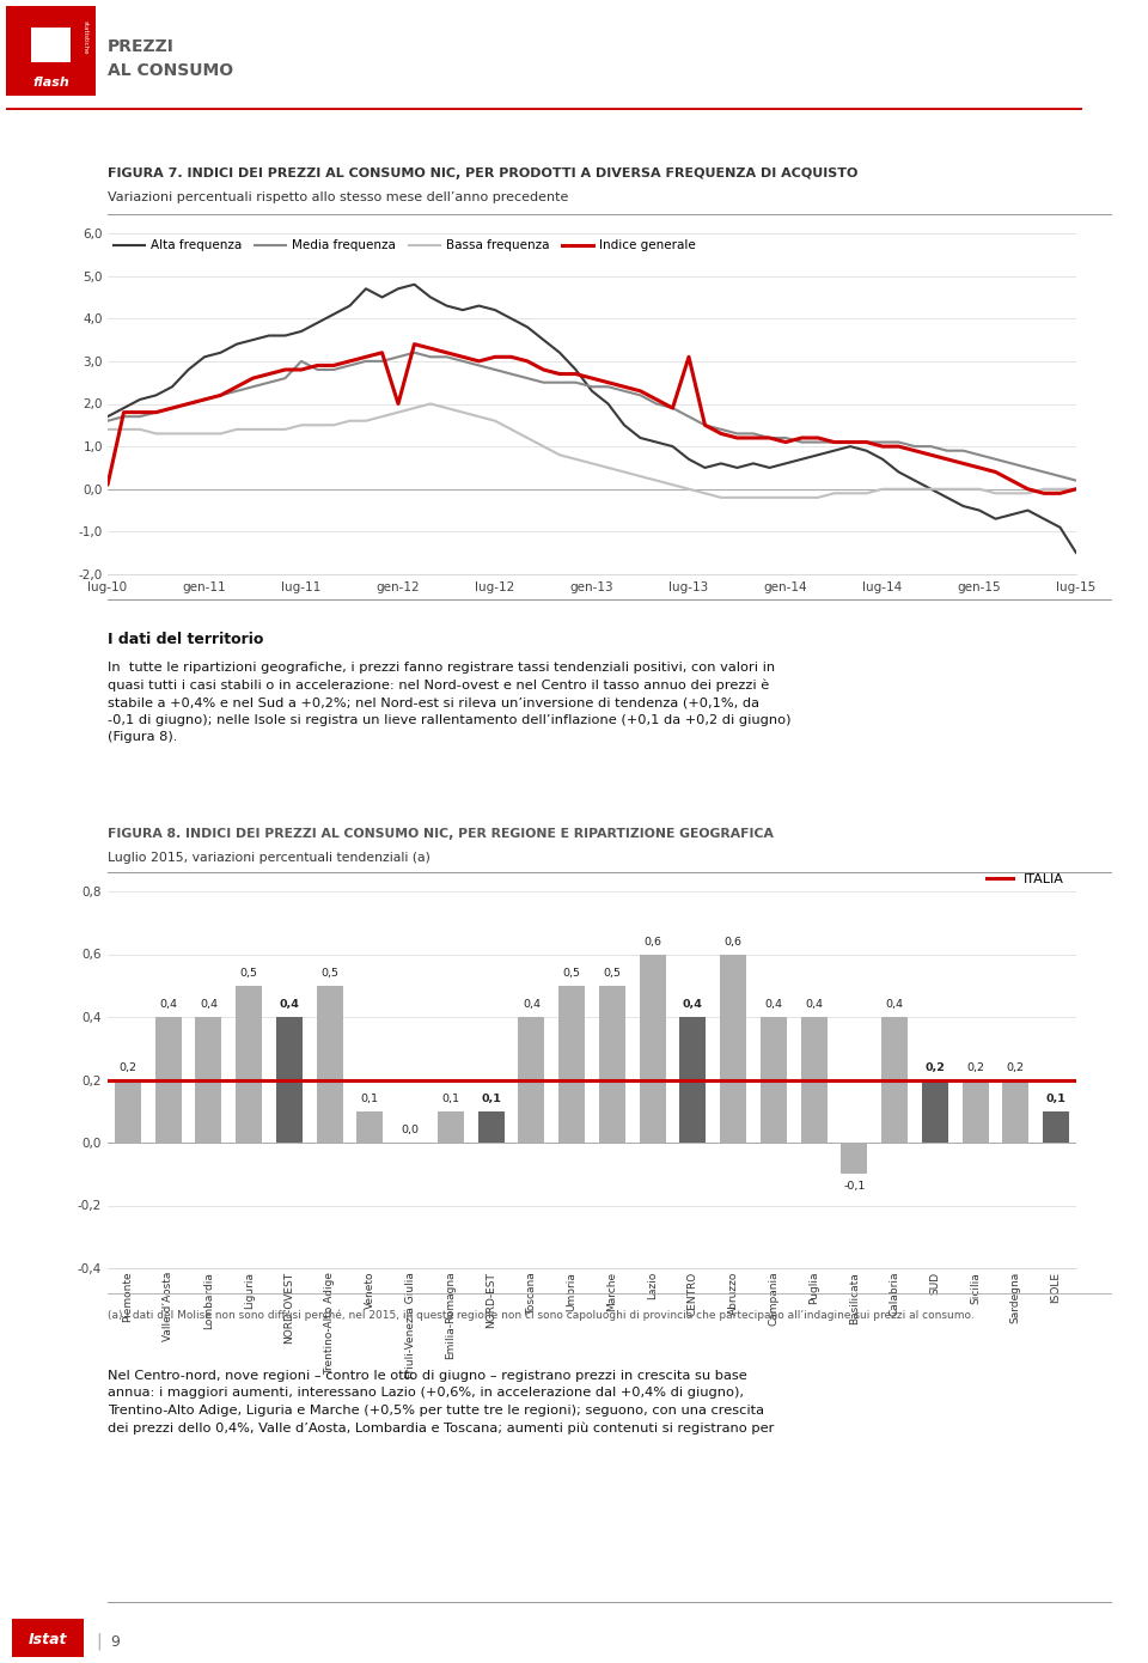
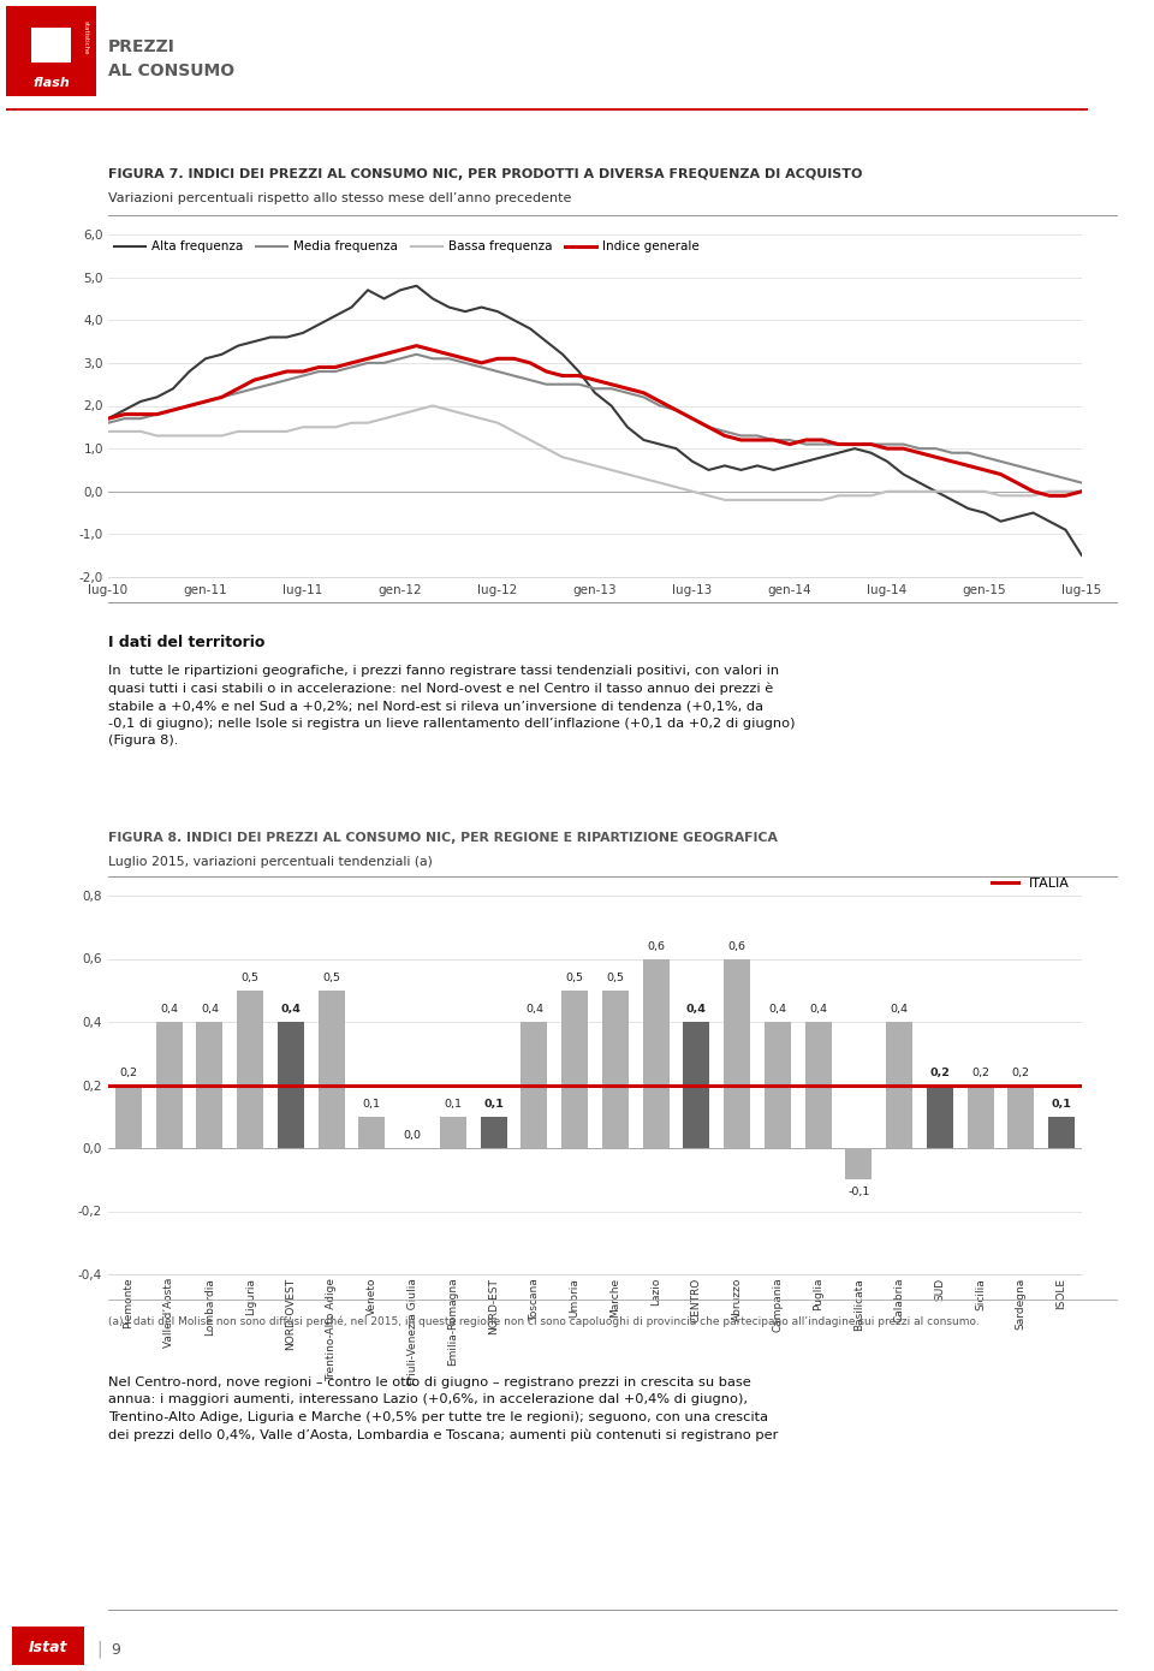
Indice generale/lug-10: 0,1 -> 1,7
Media frequenza/lug-11: 3,0 -> 2,7
Indice generale/gen-12: 2,0 -> 3,3
Indice generale/lug-13: 3,1 -> 1,7
